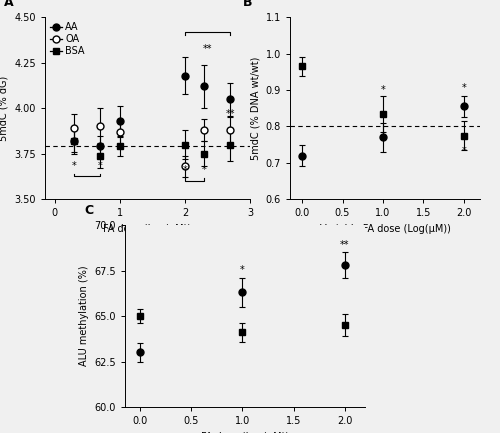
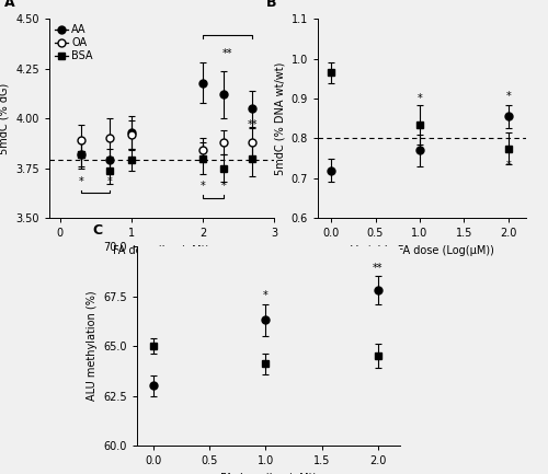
OA/1: 3.87 -> 3.92
OA/2: 3.68 -> 3.84
